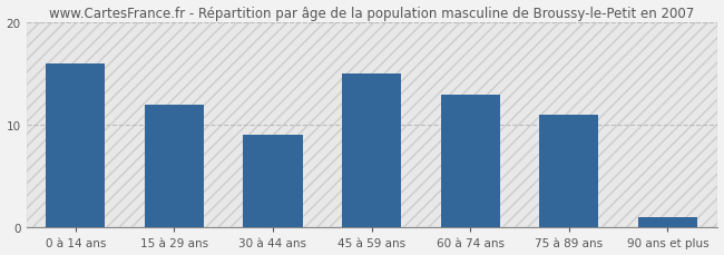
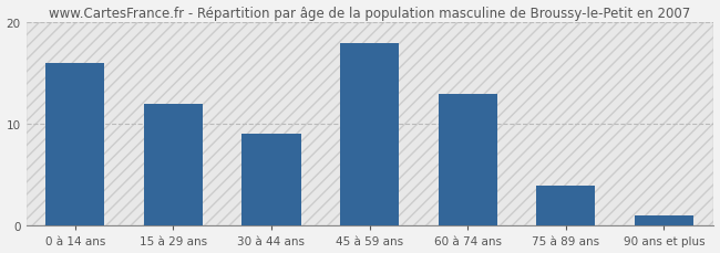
45 à 59 ans: 15 -> 18
75 à 89 ans: 11 -> 4
